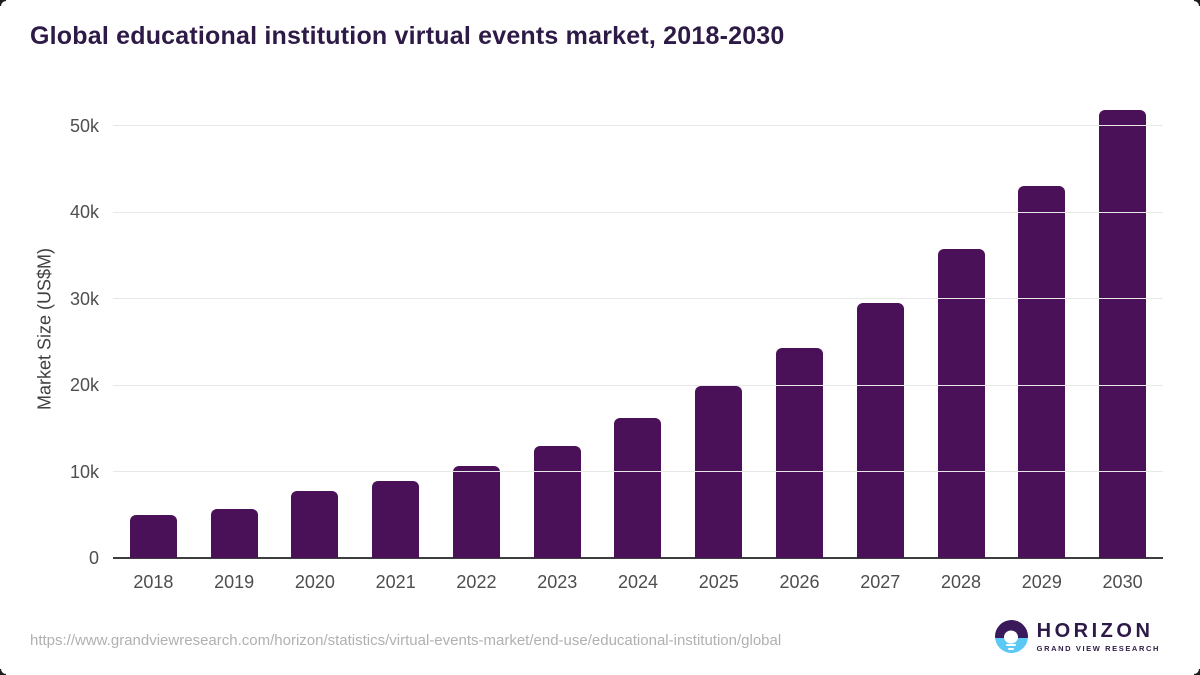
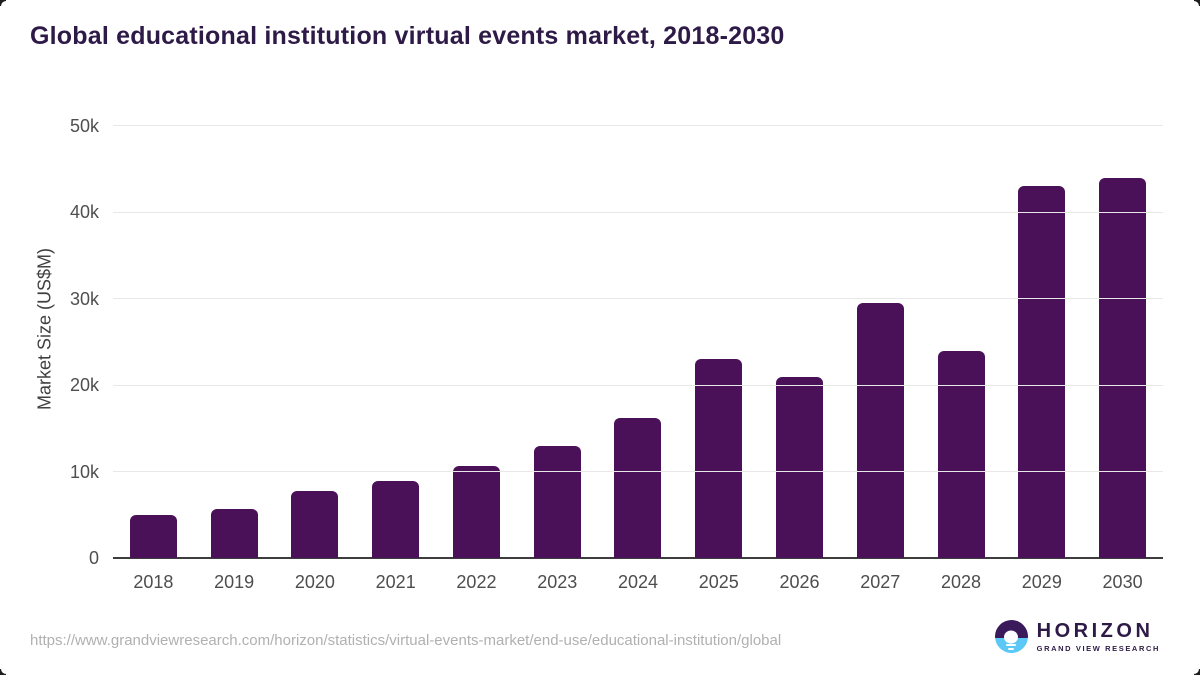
2025: 20k -> 23k
2026: 24k -> 21k
2028: 36k -> 24k
2030: 52k -> 44k
